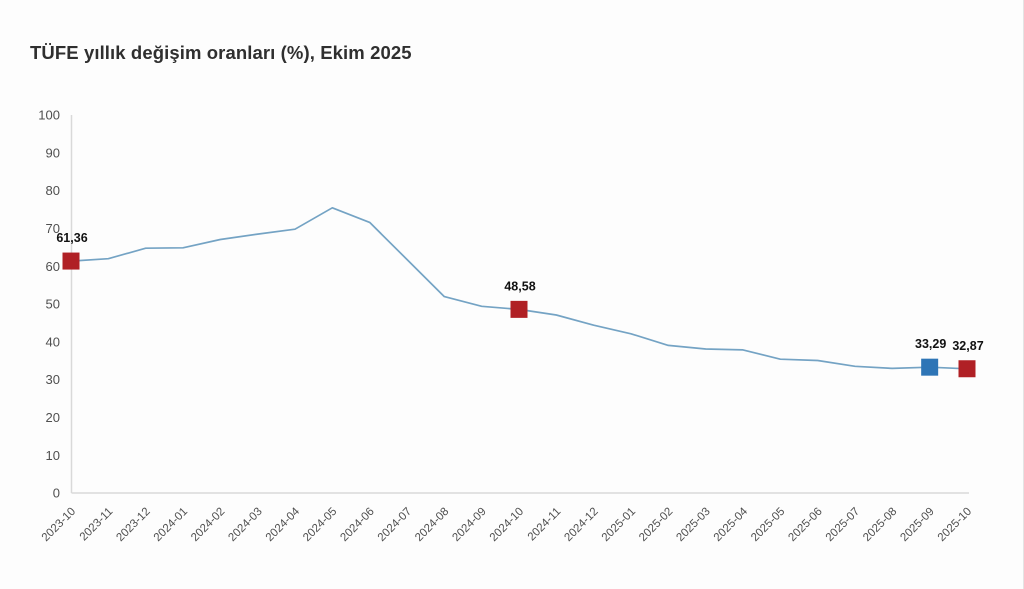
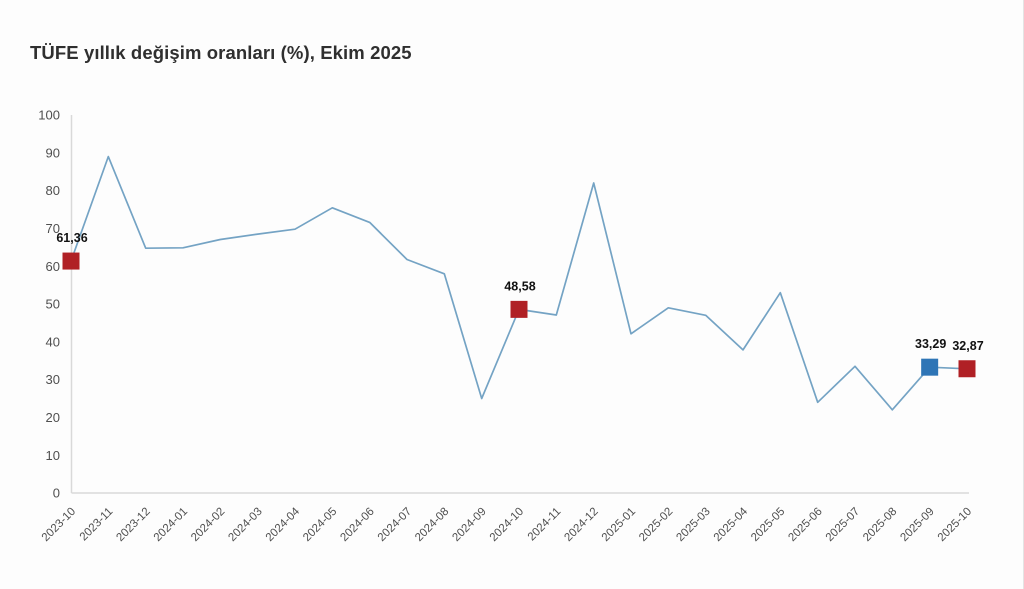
2023-11: 62 -> 89
2024-08: 52 -> 58
2024-09: 49 -> 25
2024-12: 44 -> 82
2025-02: 39 -> 49
2025-03: 38 -> 47
2025-05: 35 -> 53
2025-06: 35 -> 24
2025-08: 33 -> 22
